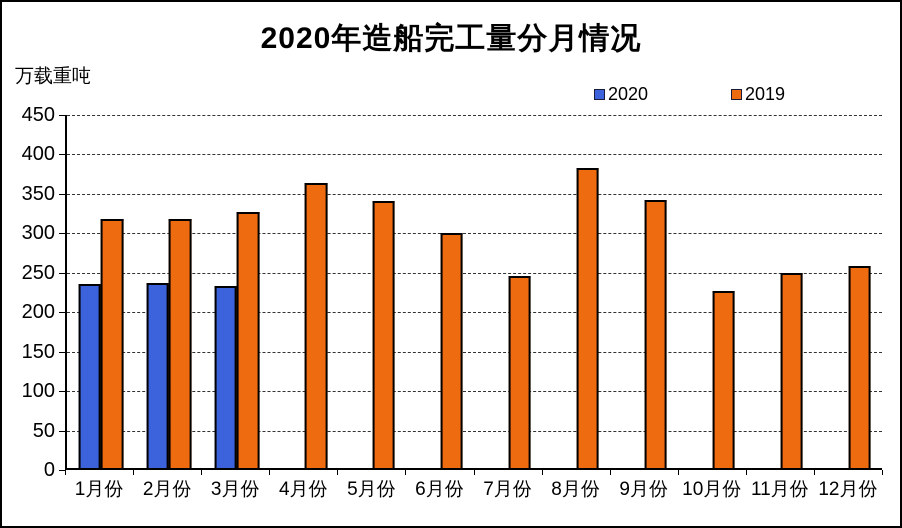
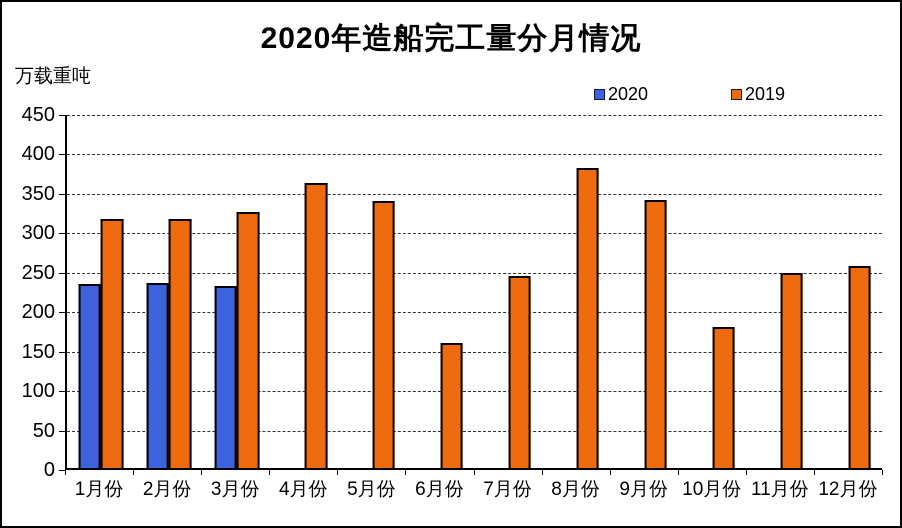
2019/6月份: 300 -> 160
2019/10月份: 230 -> 180
